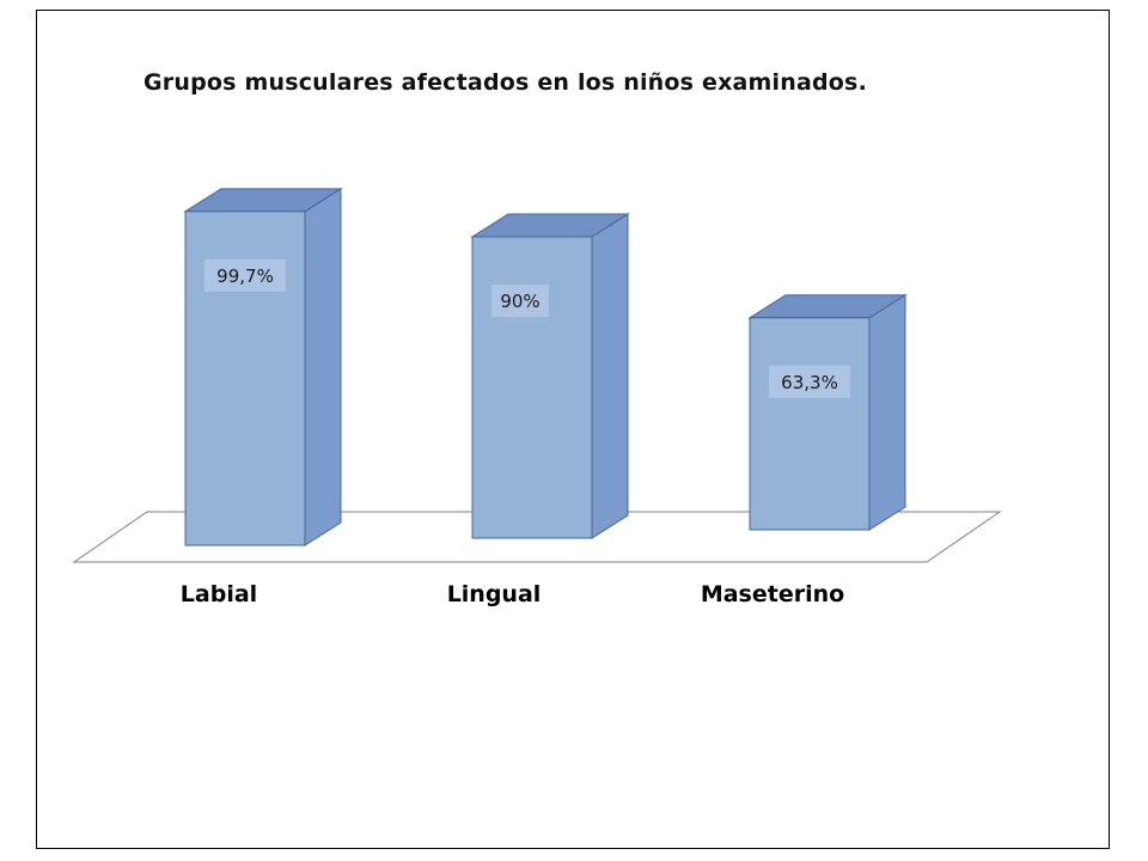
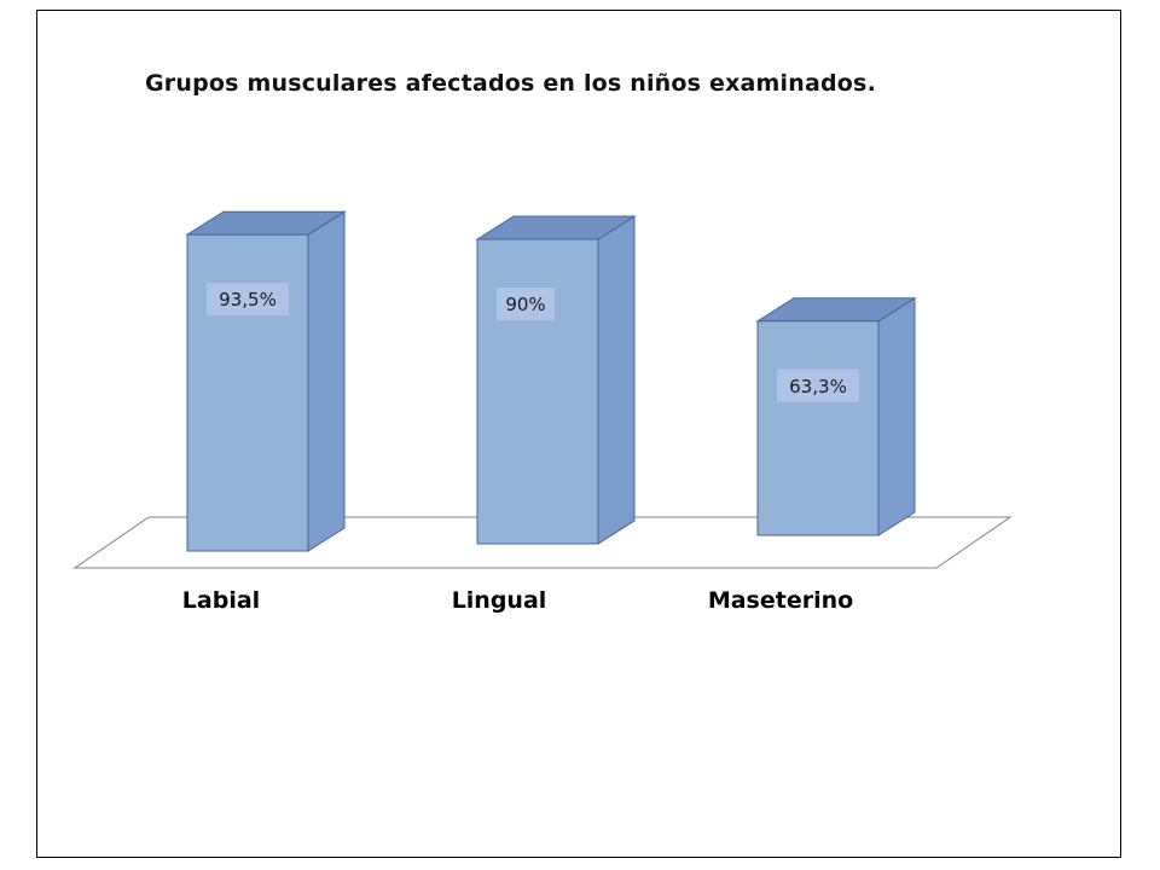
Labial: 99,7% -> 93,5%
